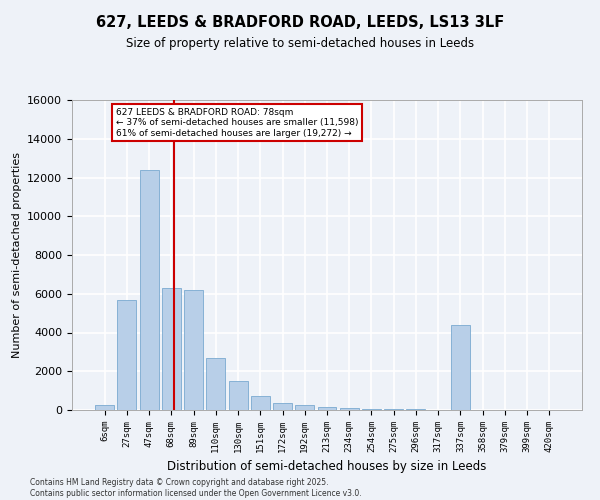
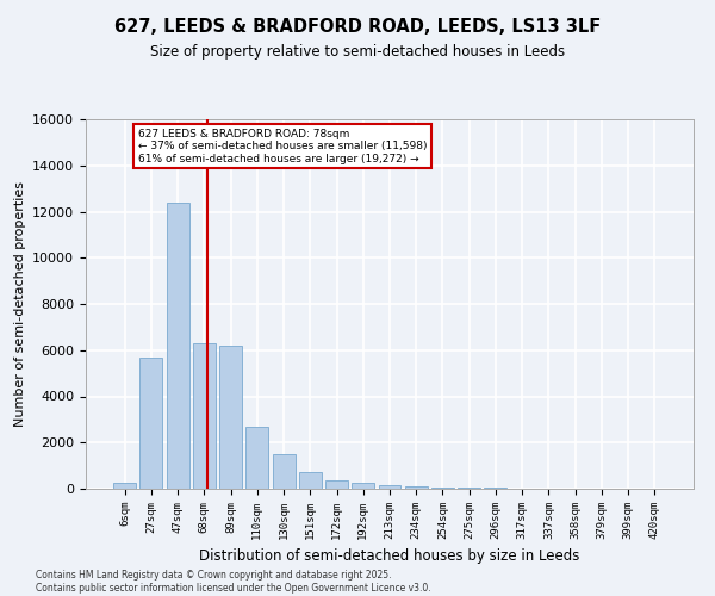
337sqm: 4400 -> 0
